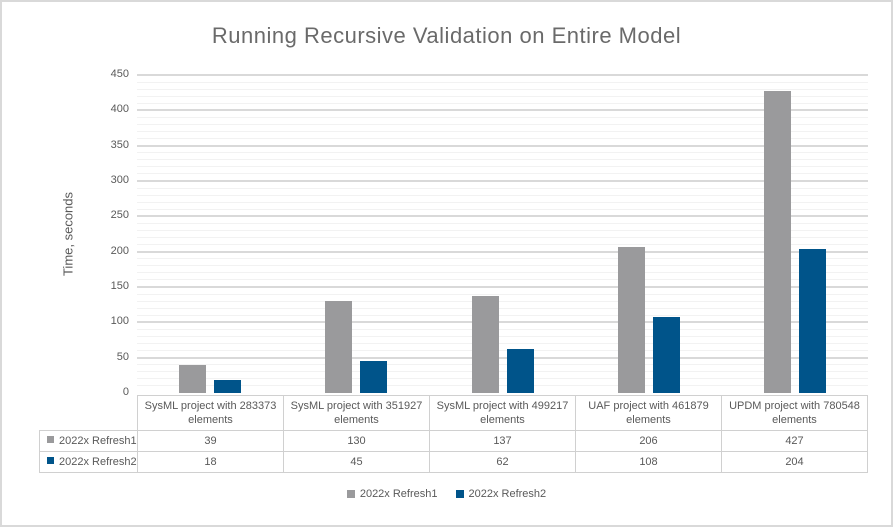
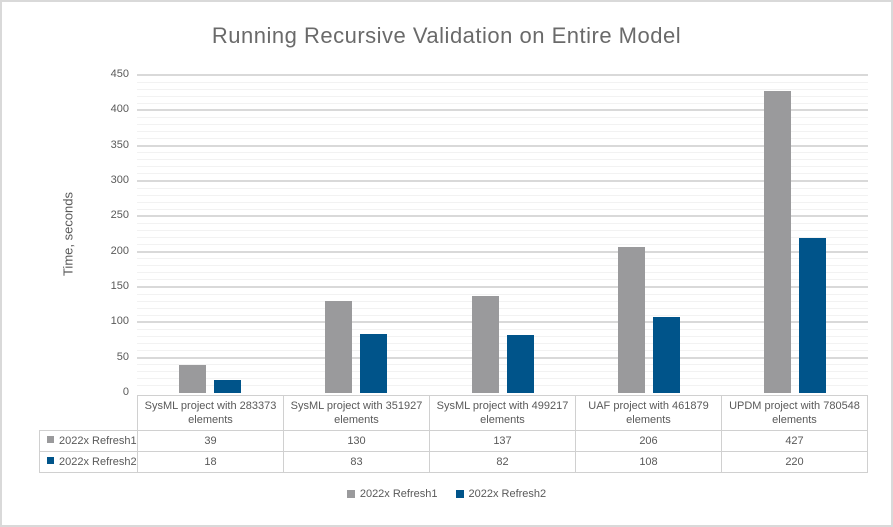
2022x Refresh2/SysML project with 351927 elements: 45 -> 83
2022x Refresh2/SysML project with 499217 elements: 62 -> 82
2022x Refresh2/UPDM project with 780548 elements: 204 -> 220
